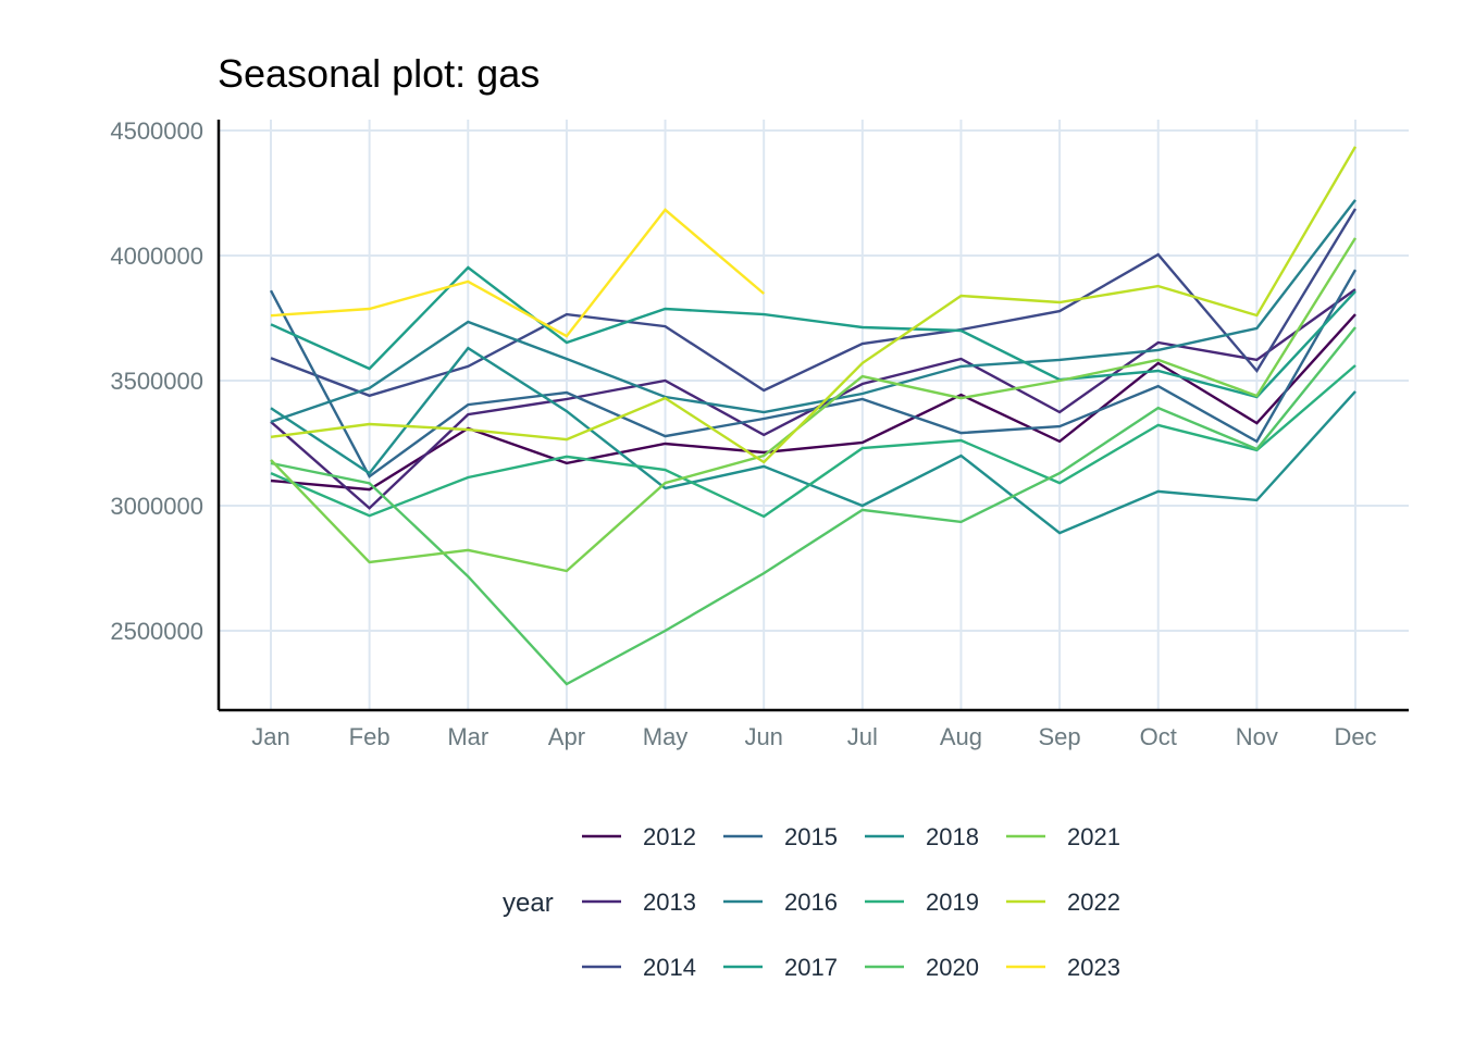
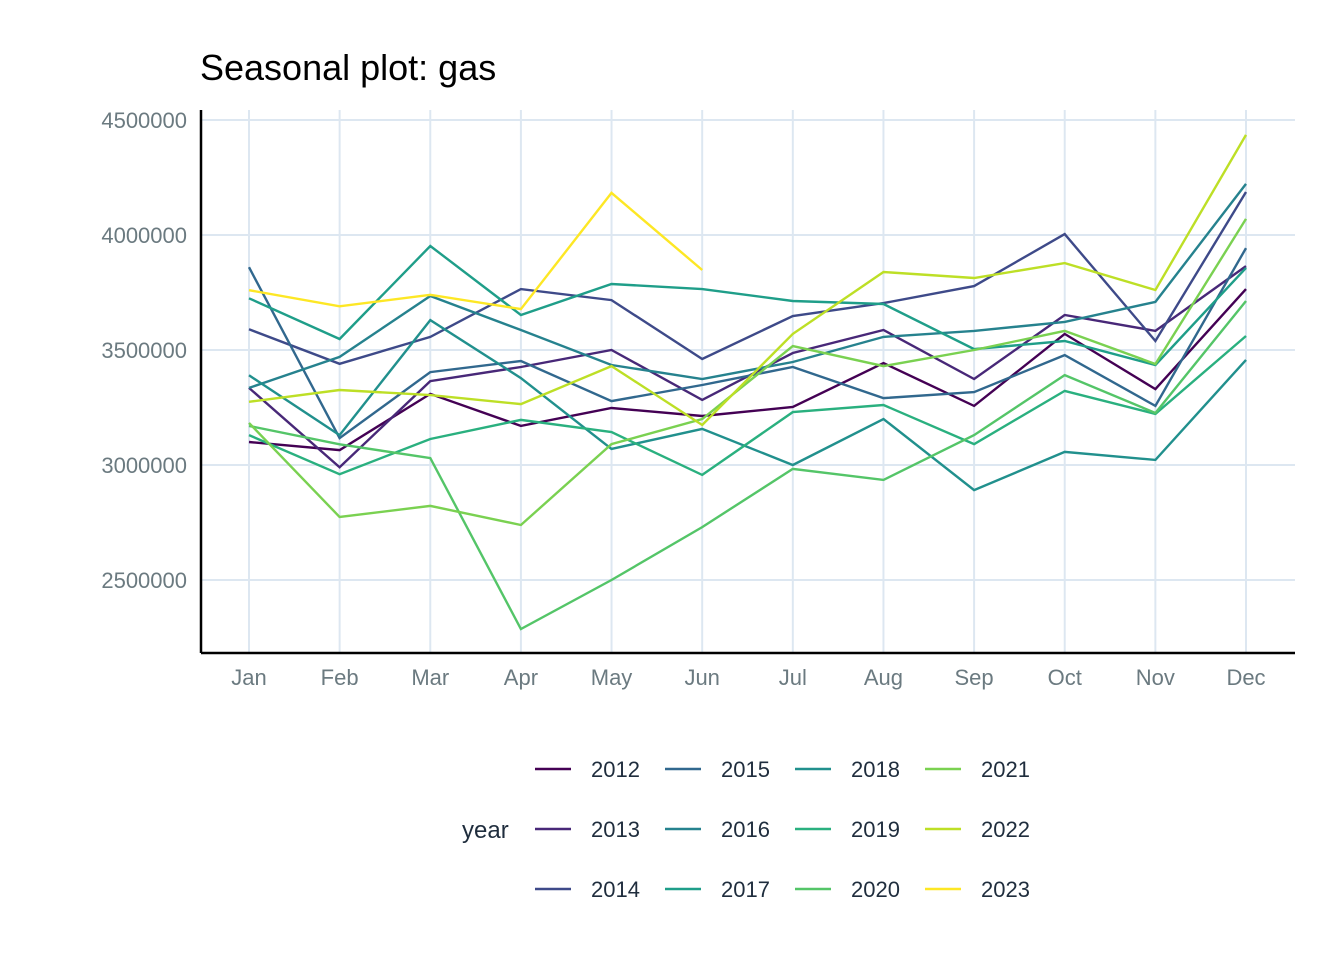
2023/Feb: 3790000 -> 3690000
2020/Mar: 2720000 -> 3030000
2023/Mar: 3900000 -> 3740000
